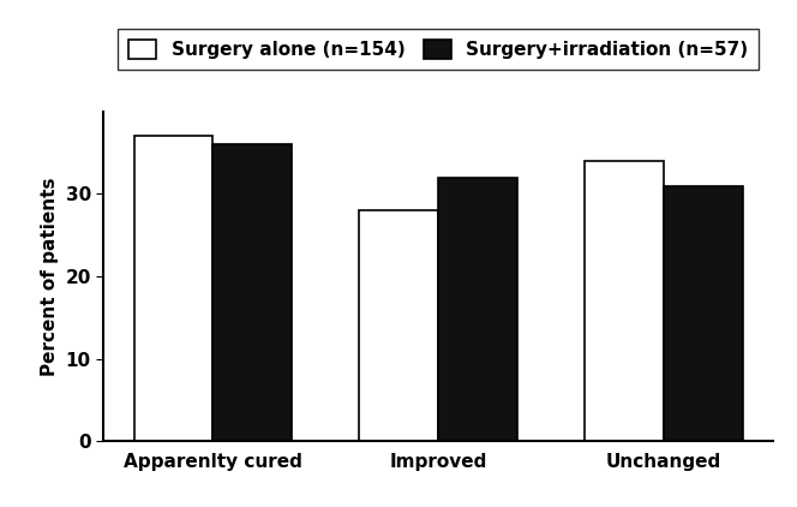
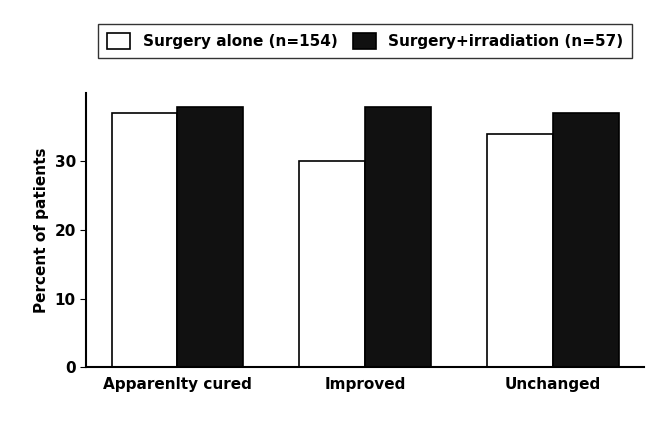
Surgery+irradiation (n=57)/Apparenlty cured: 36 -> 38
Surgery alone (n=154)/Improved: 28 -> 30
Surgery+irradiation (n=57)/Improved: 32 -> 38
Surgery+irradiation (n=57)/Unchanged: 31 -> 37
